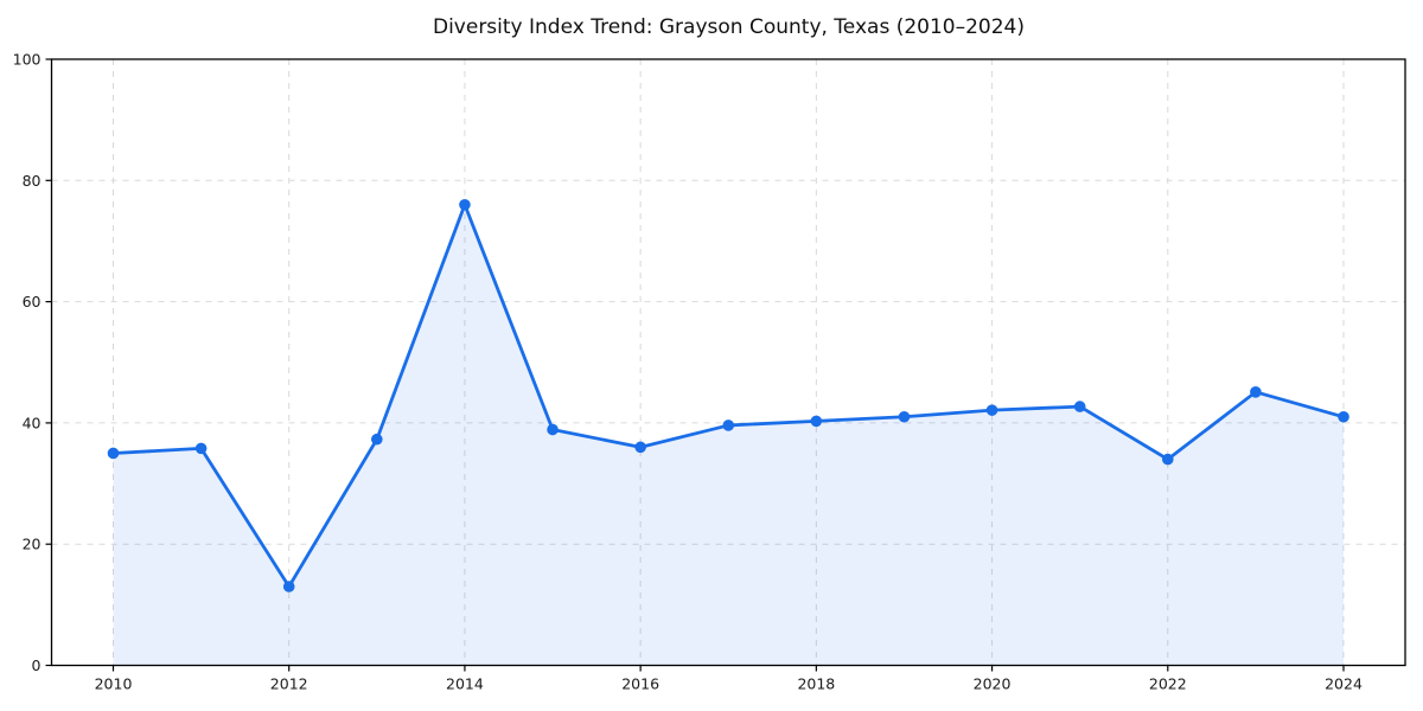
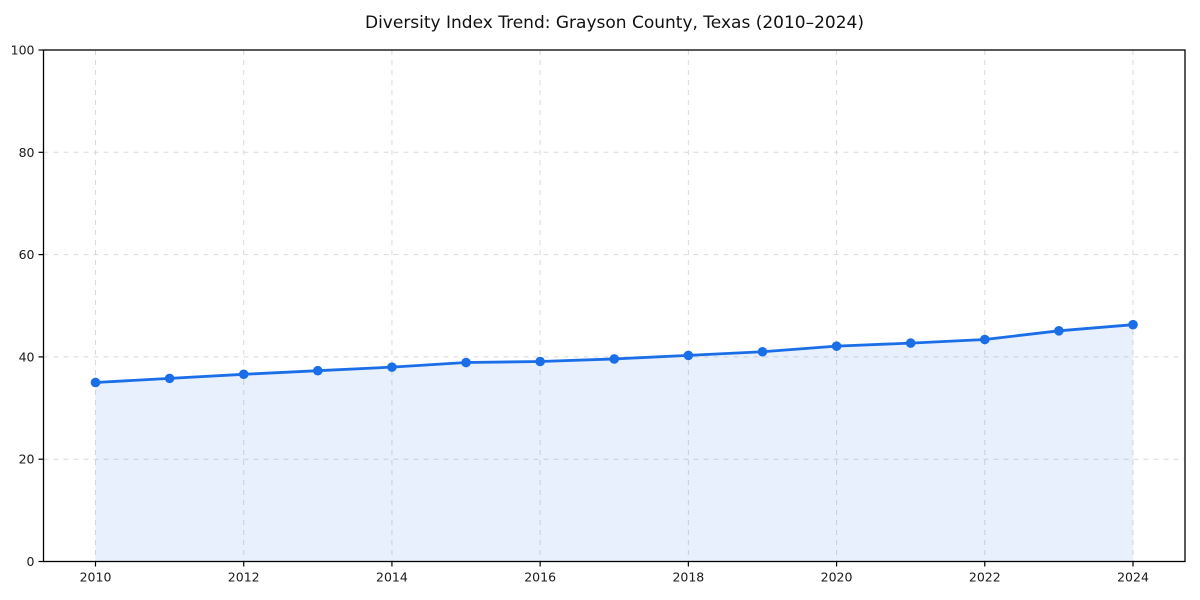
2012: 13 -> 37
2014: 76 -> 38
2016: 36 -> 39
2022: 34 -> 43
2024: 41 -> 46
